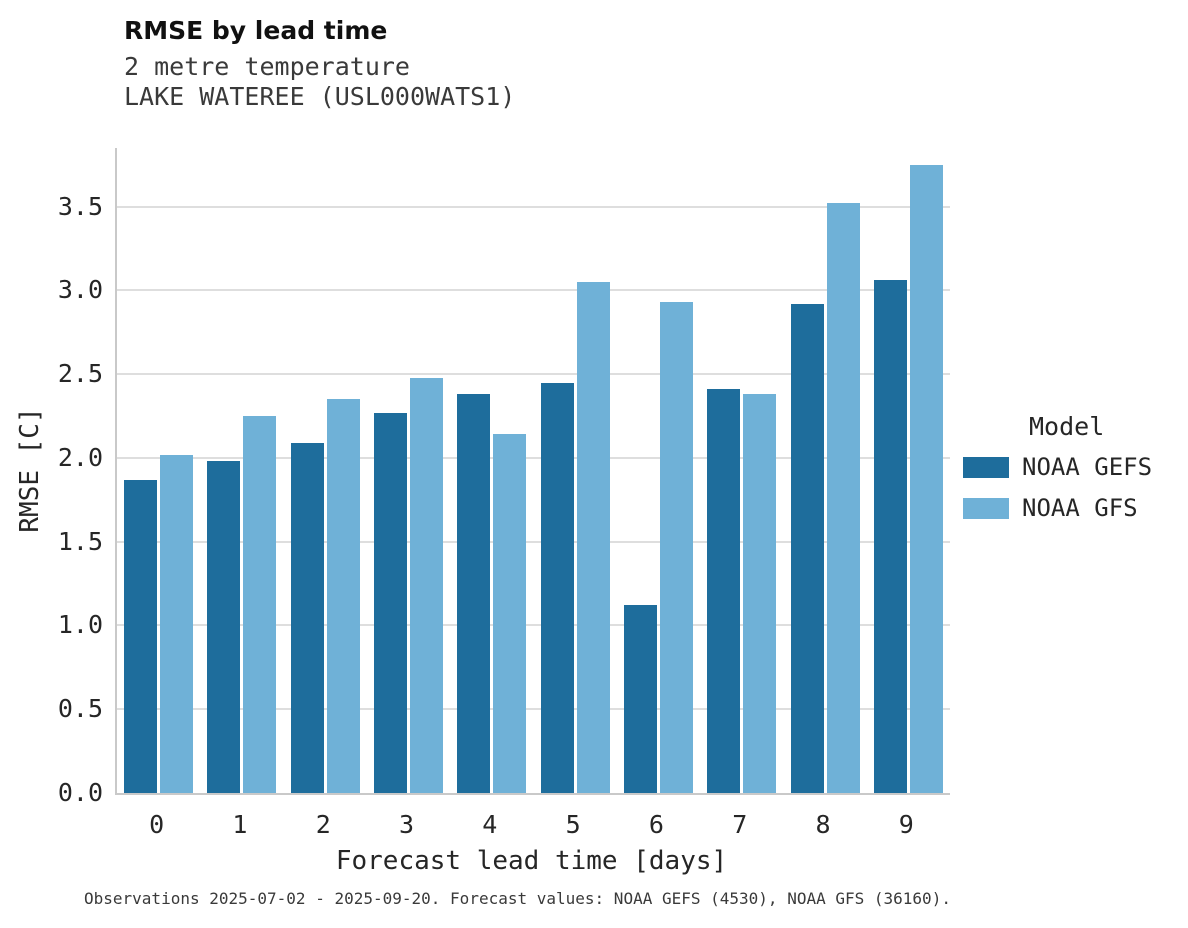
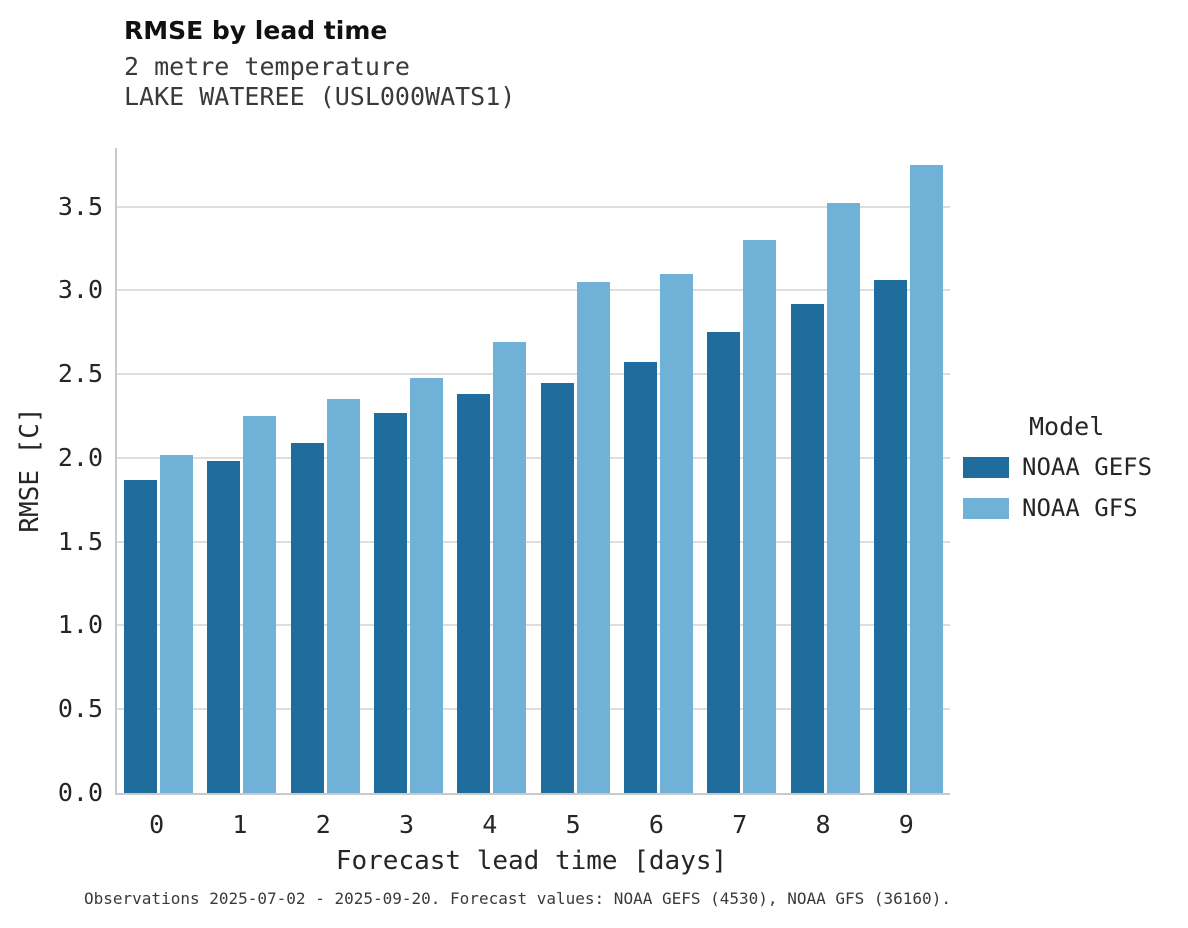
NOAA GFS/4: 2.14 -> 2.69
NOAA GEFS/6: 1.12 -> 2.57
NOAA GFS/6: 2.93 -> 3.10
NOAA GEFS/7: 2.41 -> 2.75
NOAA GFS/7: 2.38 -> 3.30
